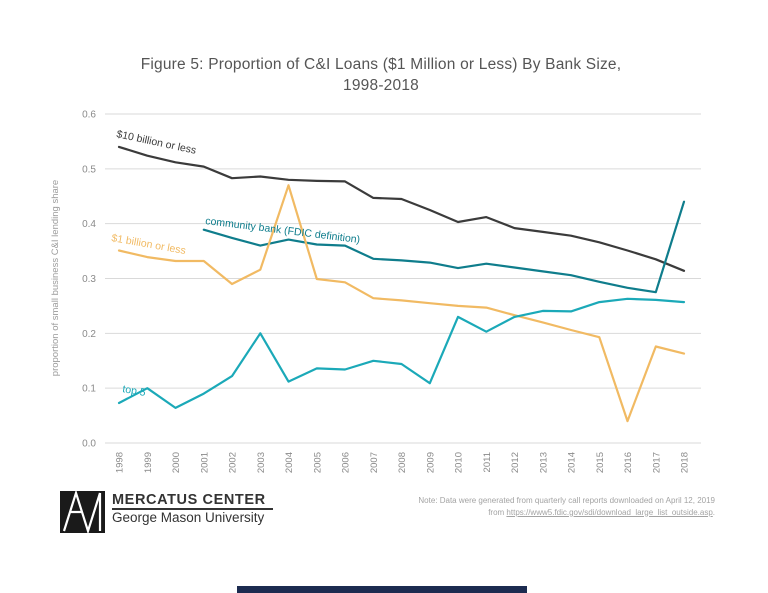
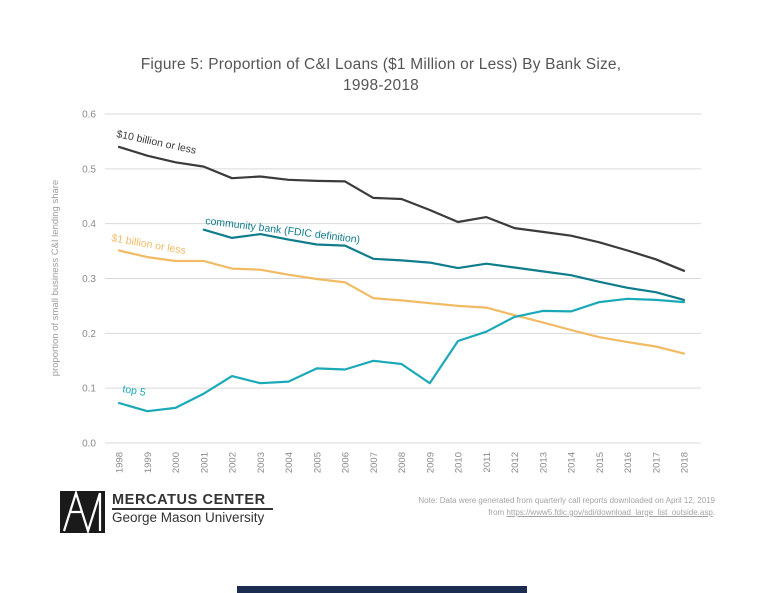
top 5/1999: 0.10 -> 0.06
$1 billion or less/2002: 0.29 -> 0.32
community bank (FDIC definition)/2003: 0.36 -> 0.38
top 5/2003: 0.20 -> 0.11
$1 billion or less/2004: 0.47 -> 0.31
top 5/2010: 0.23 -> 0.19
$1 billion or less/2016: 0.04 -> 0.18
community bank (FDIC definition)/2018: 0.44 -> 0.26
